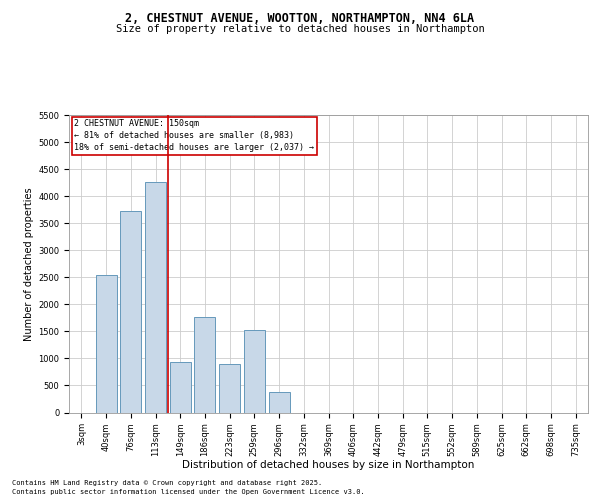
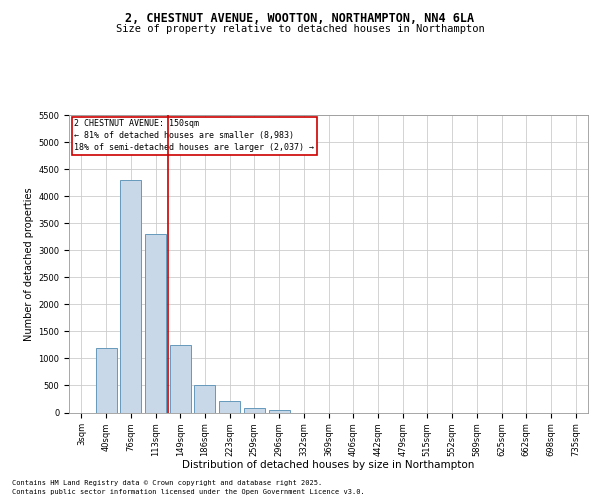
40sqm: 2540 -> 1200
76sqm: 3720 -> 4300
113sqm: 4260 -> 3300
149sqm: 940 -> 1250
186sqm: 1760 -> 500
223sqm: 900 -> 220
259sqm: 1520 -> 90
296sqm: 380 -> 50
